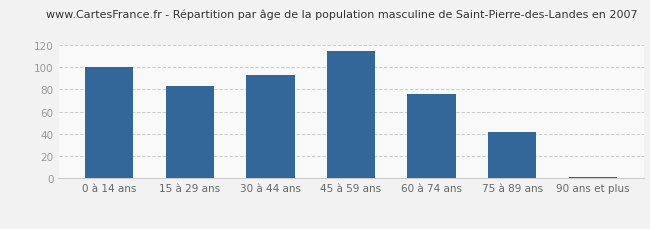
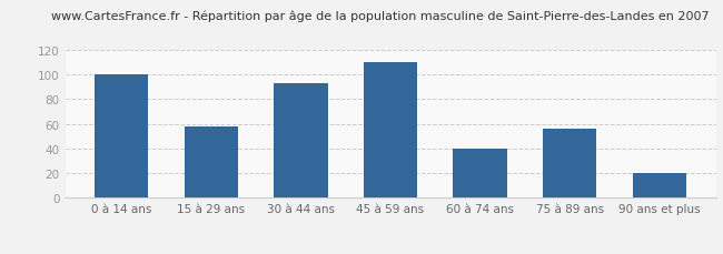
15 à 29 ans: 83 -> 58
45 à 59 ans: 115 -> 110
60 à 74 ans: 76 -> 40
75 à 89 ans: 42 -> 56
90 ans et plus: 1 -> 20
